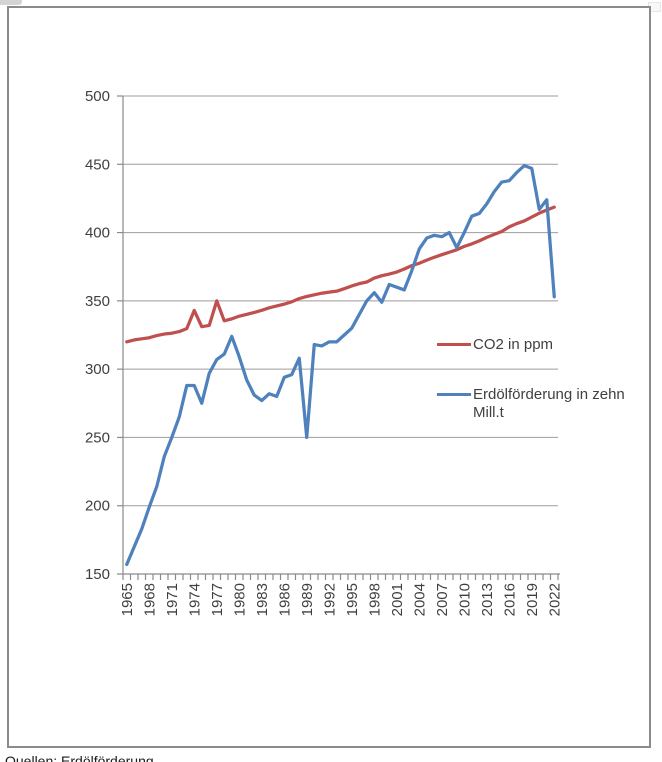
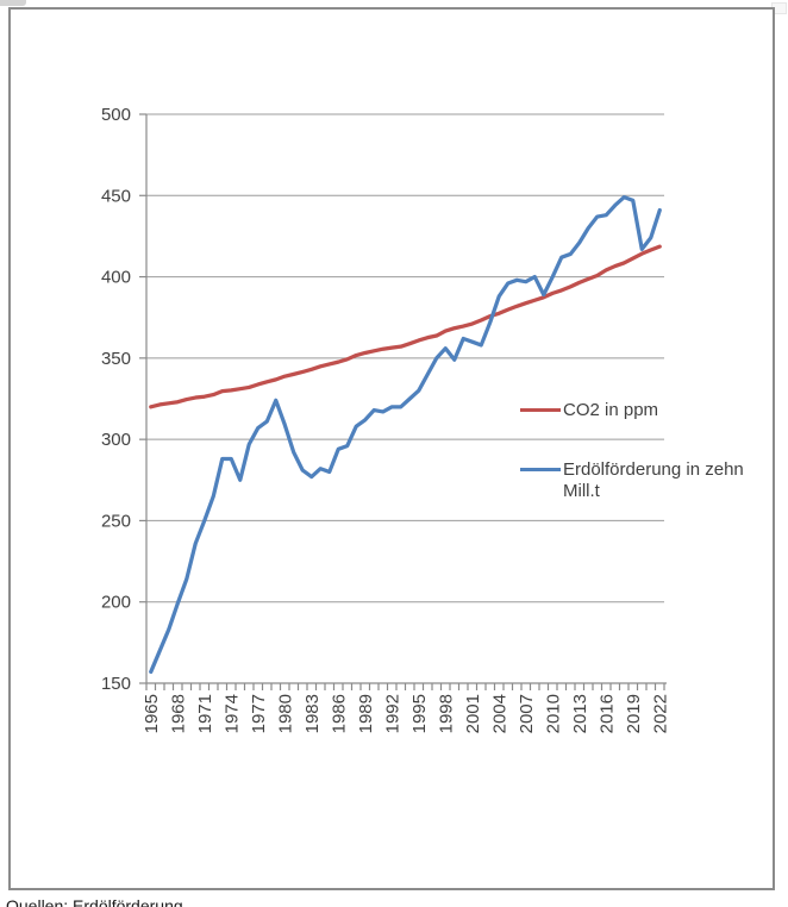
CO2 in ppm/1974: 343 -> 330
CO2 in ppm/1977: 350 -> 334
Erdölförderung in zehn Mill.t/1989: 250 -> 312
Erdölförderung in zehn Mill.t/2022: 353 -> 441
